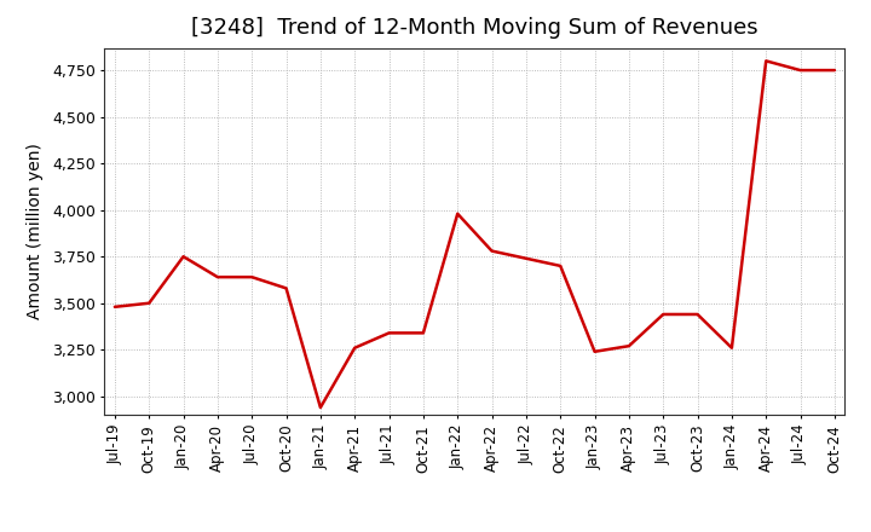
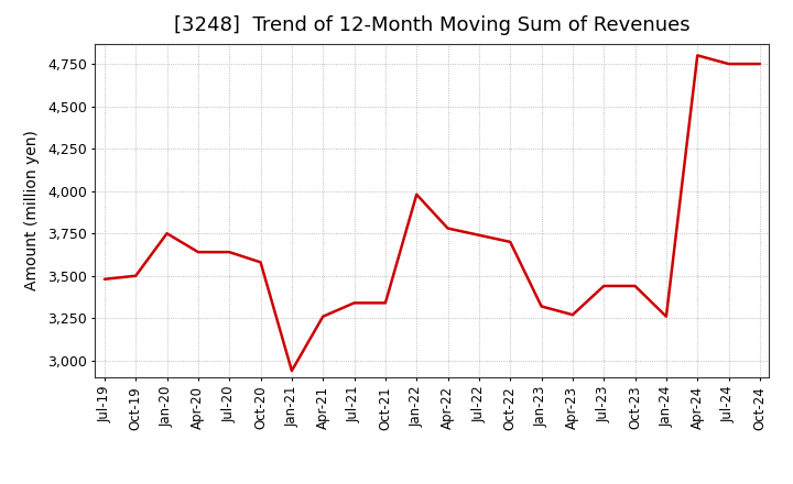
Jan-23: 3,240 -> 3,320
